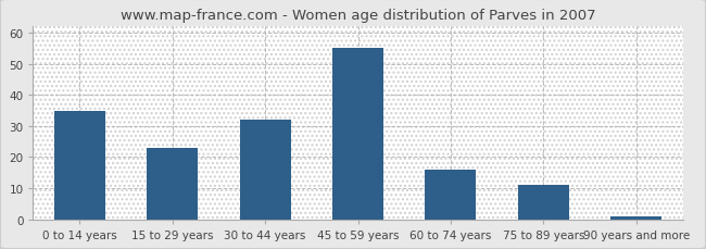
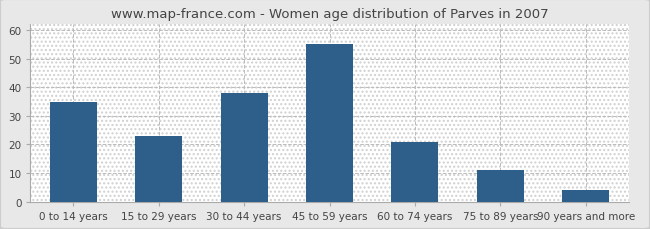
30 to 44 years: 32 -> 38
60 to 74 years: 16 -> 21
90 years and more: 1 -> 4
